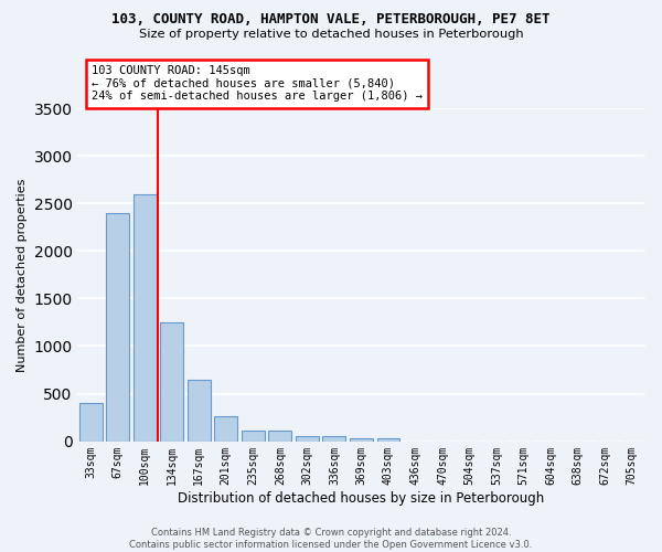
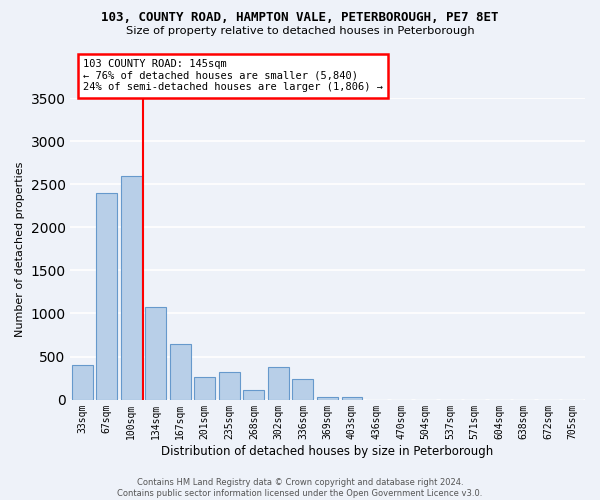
134sqm: 1250 -> 1080
235sqm: 100 -> 320
302sqm: 60 -> 380
336sqm: 60 -> 240
